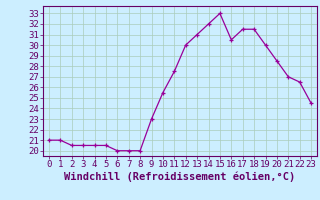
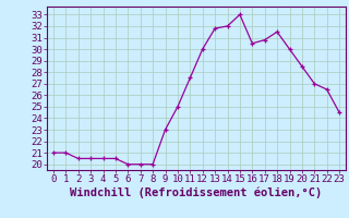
10: 25.5 -> 25.0
13: 31.0 -> 31.8
17: 31.5 -> 30.8
